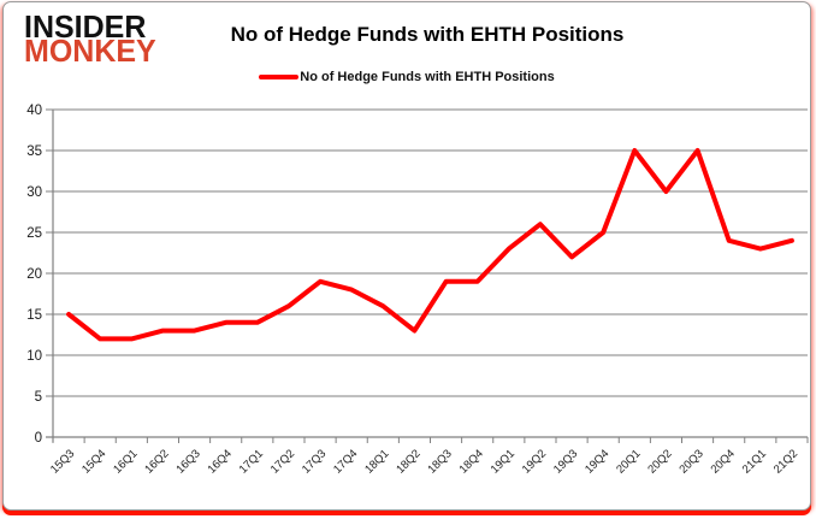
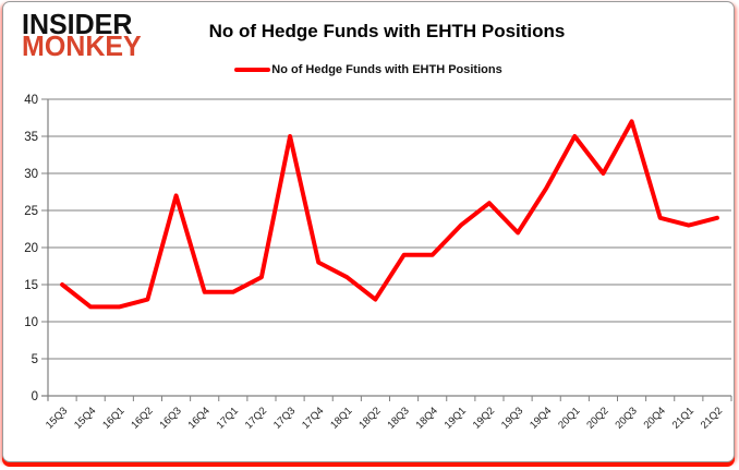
16Q3: 13 -> 27
17Q3: 19 -> 35
19Q4: 25 -> 28
20Q3: 35 -> 37
